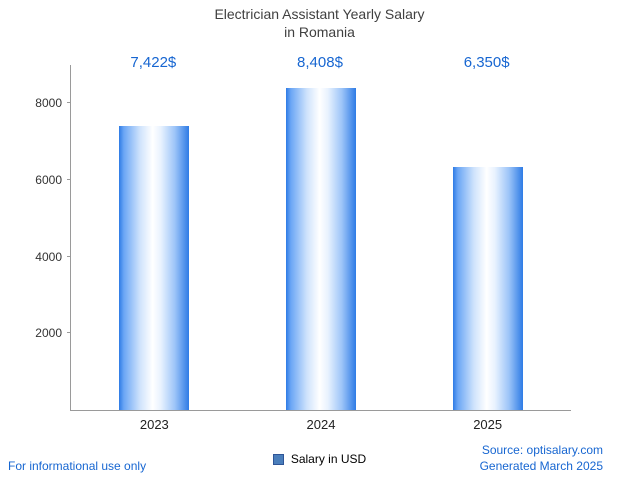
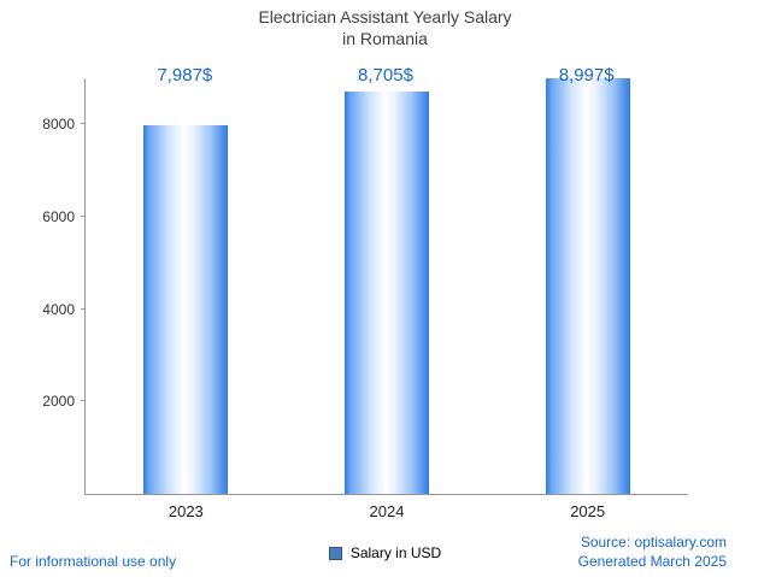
2023: 7,422 -> 7,987
2024: 8,408 -> 8,705
2025: 6,350 -> 8,997
